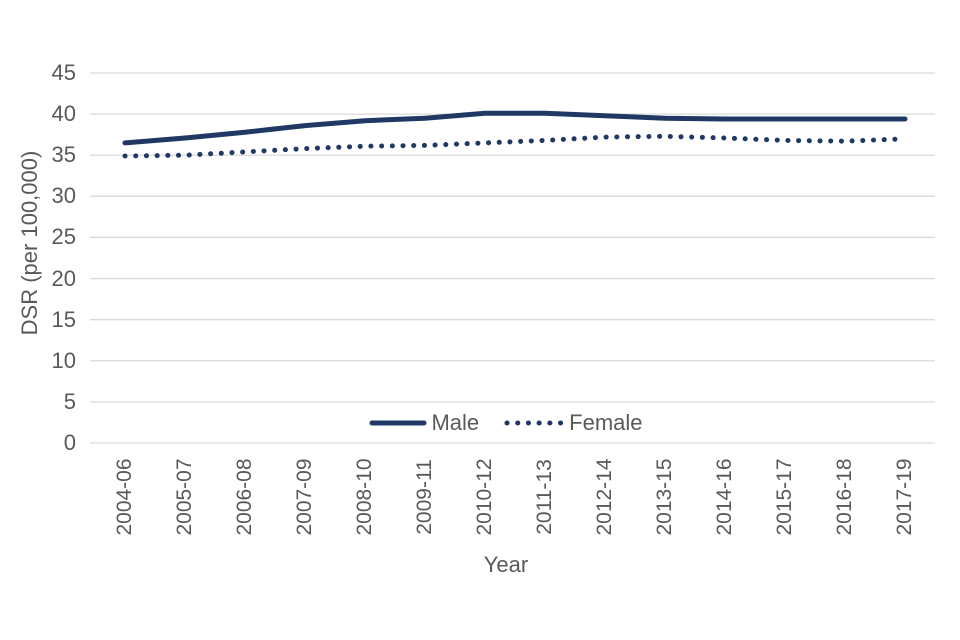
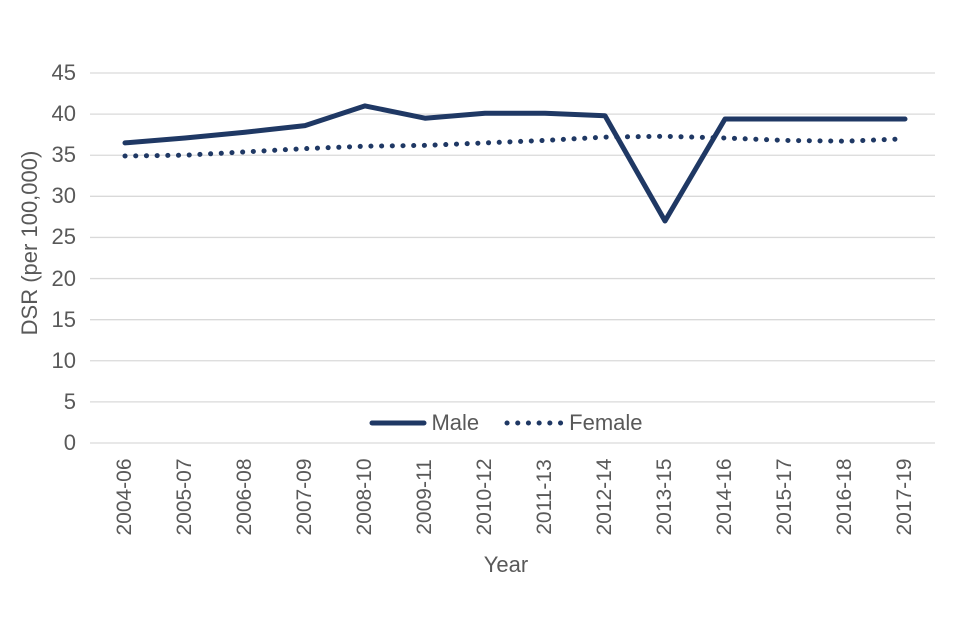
Male/2008-10: 39 -> 41
Male/2013-15: 40 -> 27
